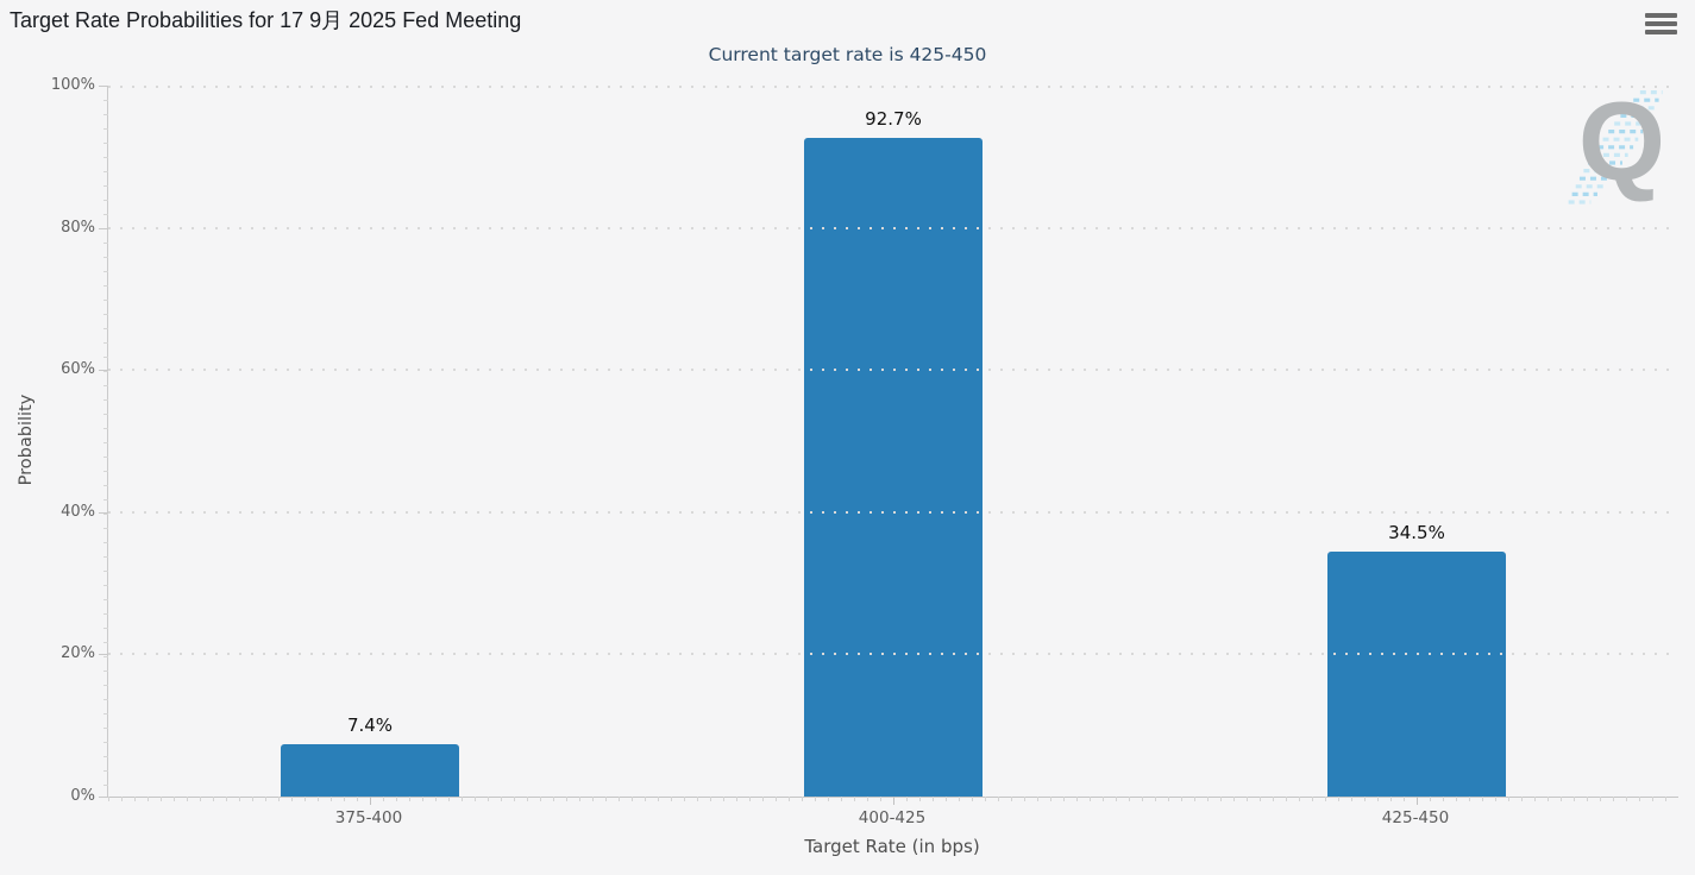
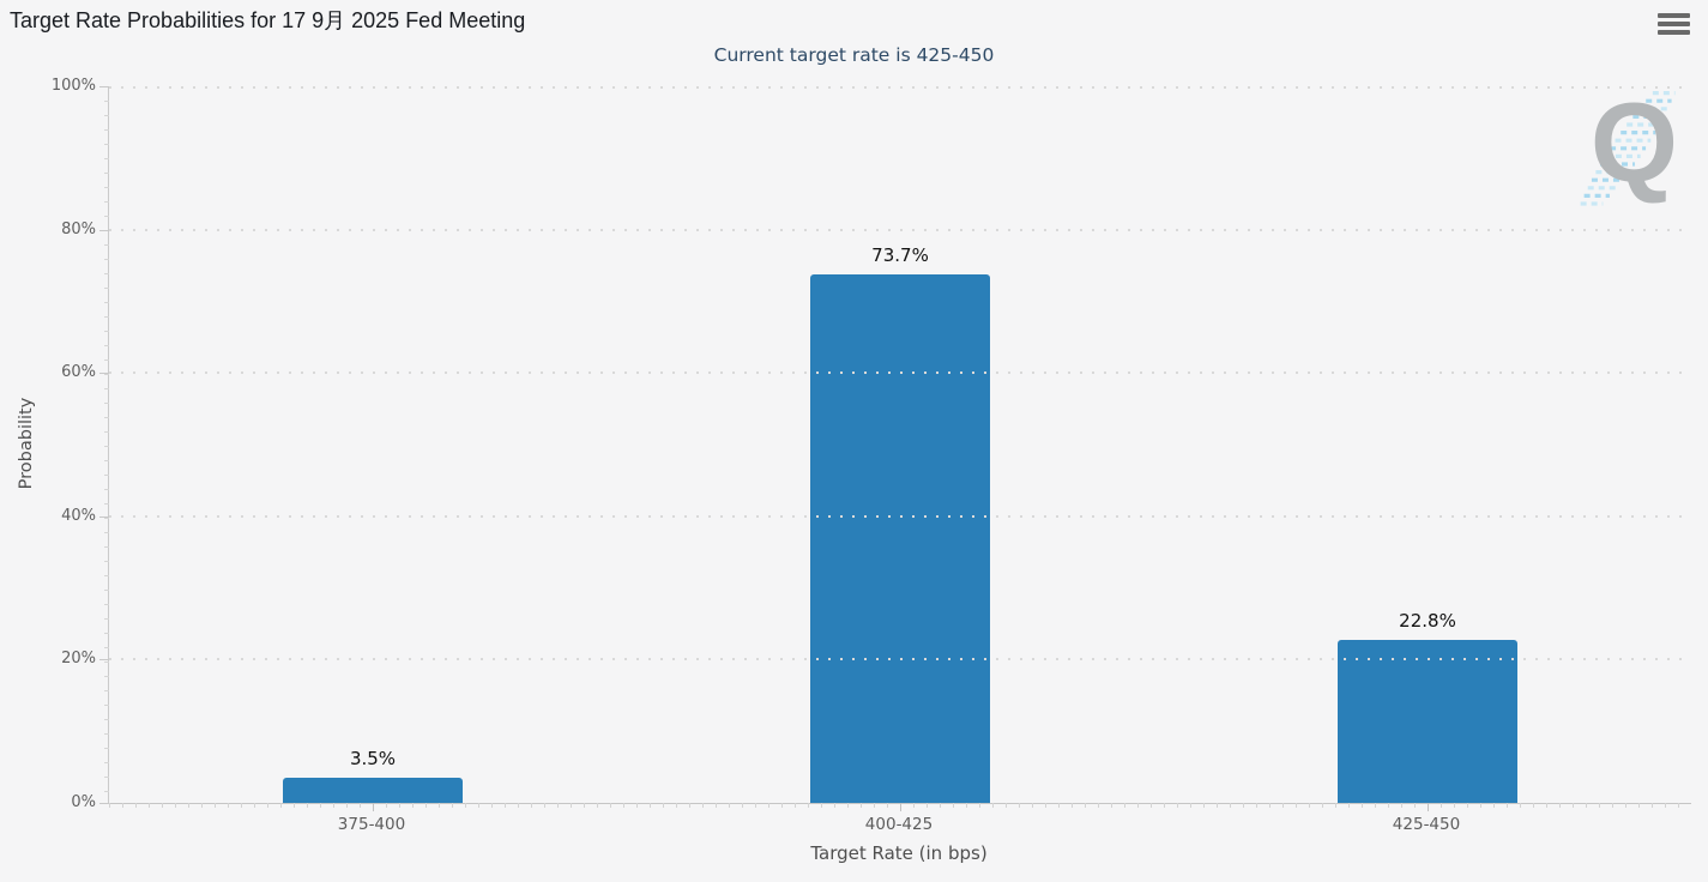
375-400: 7.4% -> 3.5%
400-425: 92.7% -> 73.7%
425-450: 34.5% -> 22.8%
